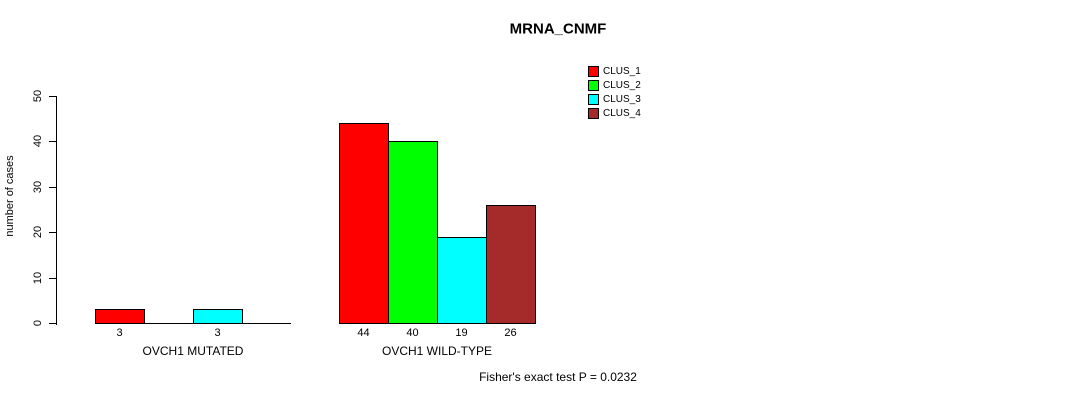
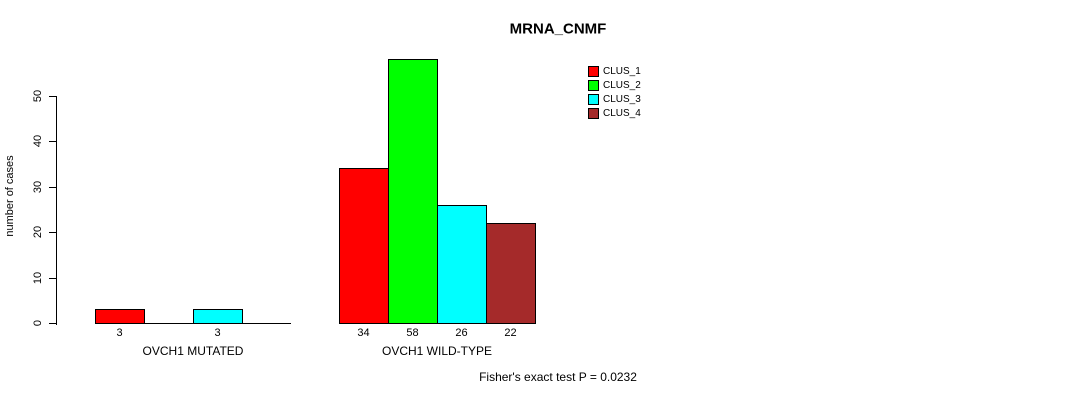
CLUS_1/OVCH1 WILD-TYPE: 44 -> 34
CLUS_2/OVCH1 WILD-TYPE: 40 -> 58
CLUS_3/OVCH1 WILD-TYPE: 19 -> 26
CLUS_4/OVCH1 WILD-TYPE: 26 -> 22
